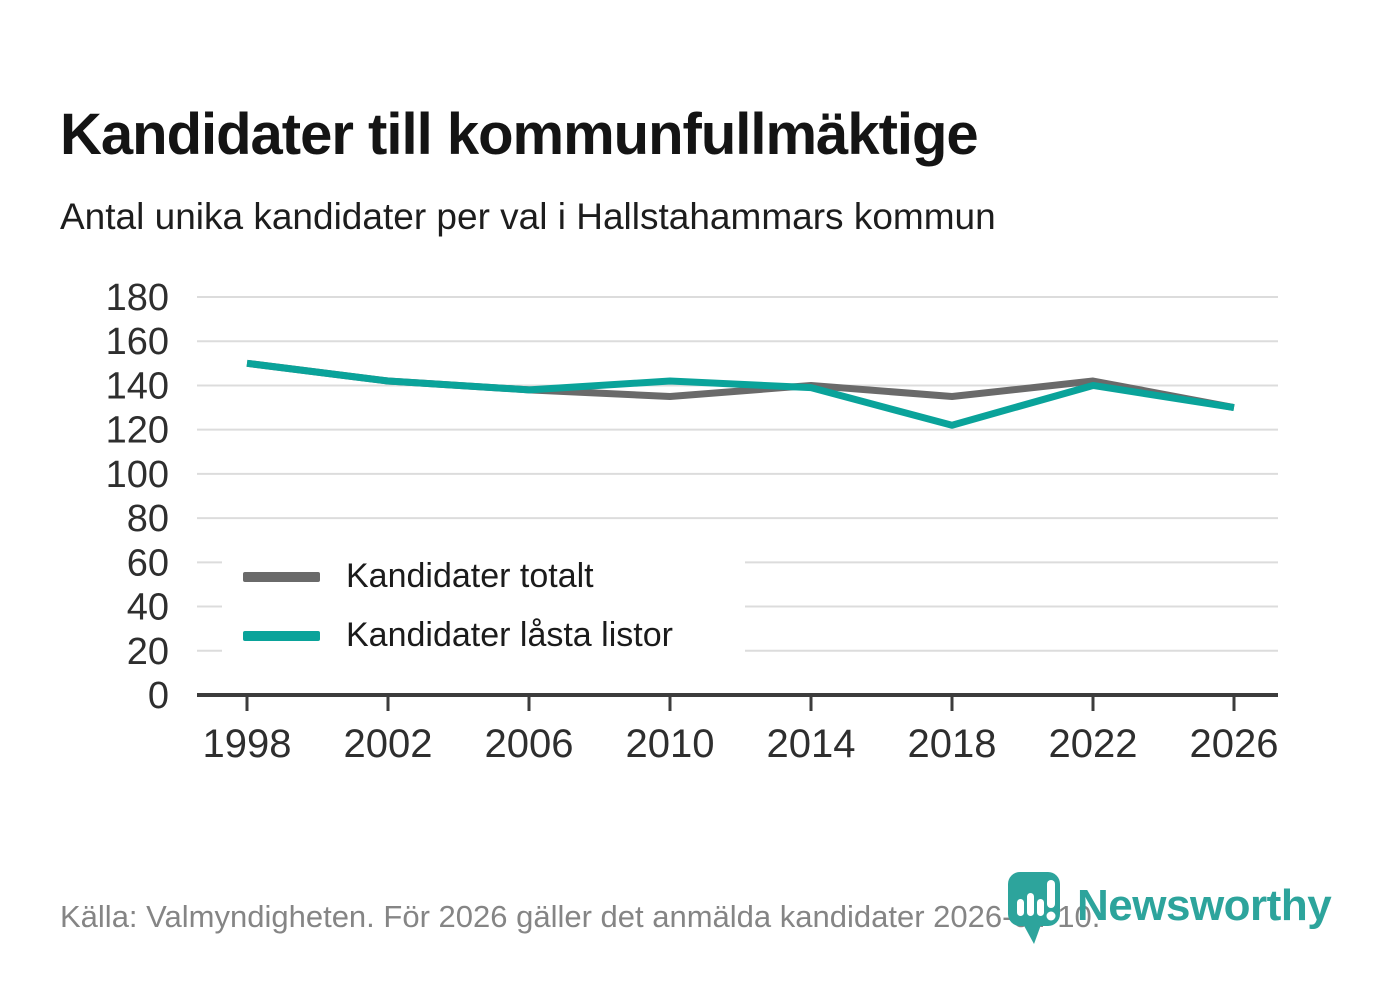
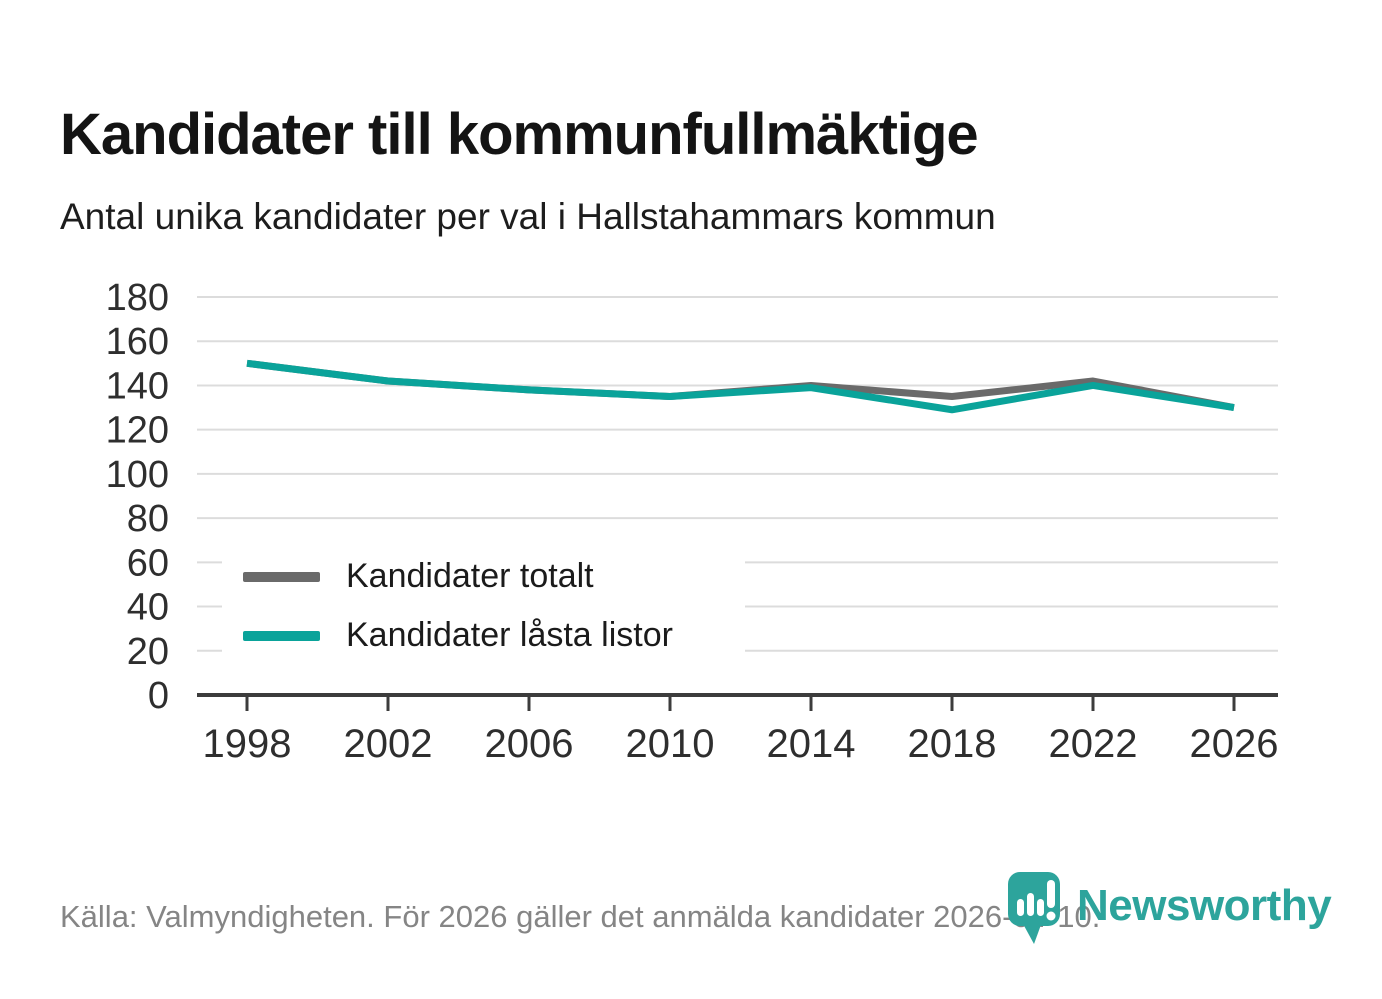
Kandidater låsta listor/2010: 142 -> 135
Kandidater låsta listor/2018: 122 -> 129
